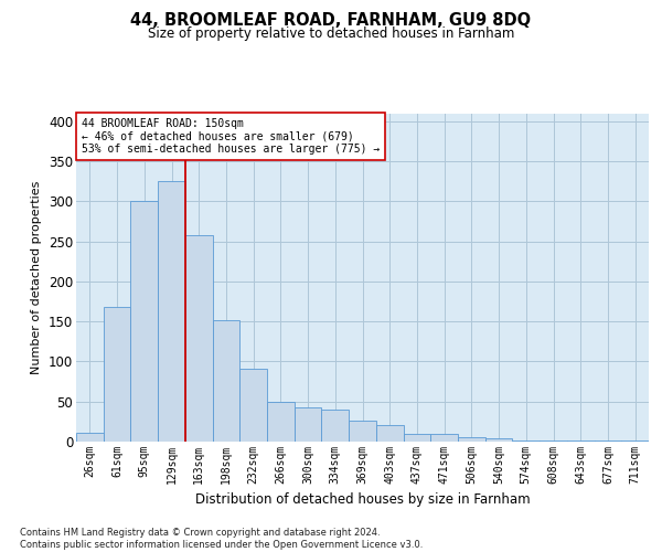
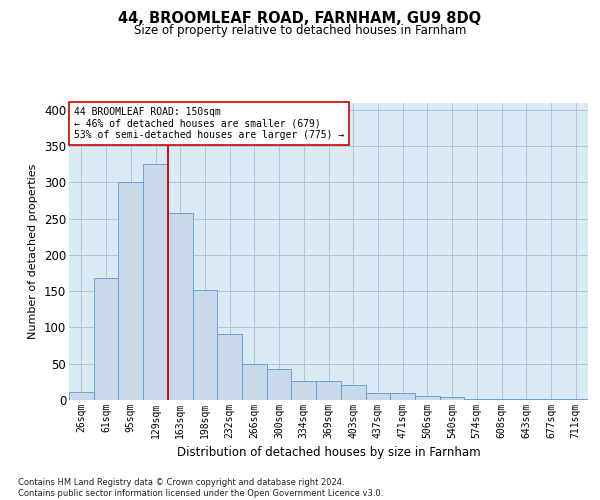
334sqm: 40 -> 26
